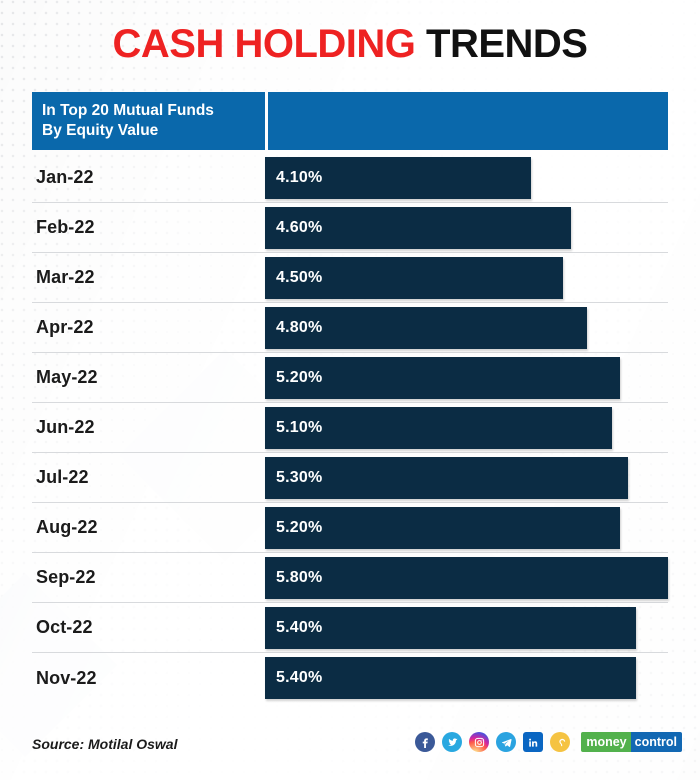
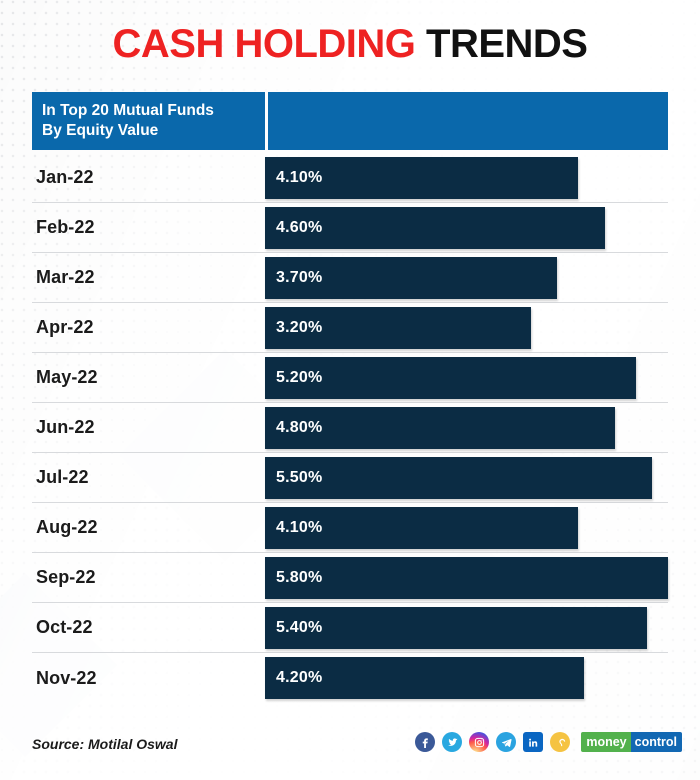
Mar-22: 4.50% -> 3.70%
Apr-22: 4.80% -> 3.20%
Jun-22: 5.10% -> 4.80%
Jul-22: 5.30% -> 5.50%
Aug-22: 5.20% -> 4.10%
Nov-22: 5.40% -> 4.20%
